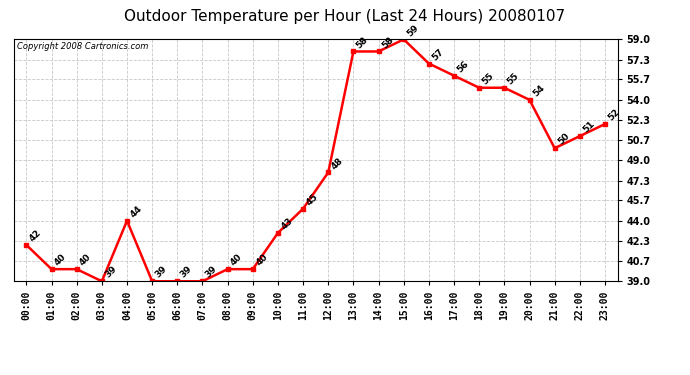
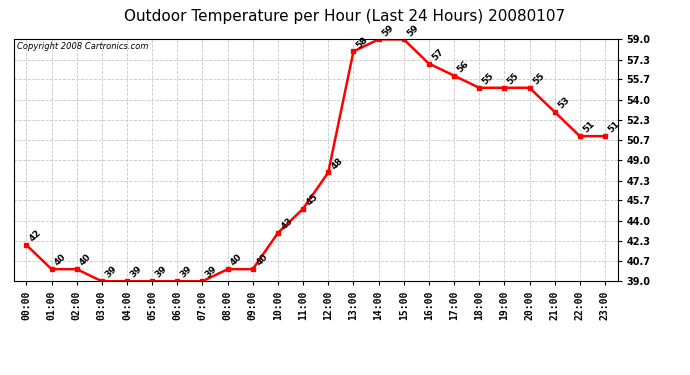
04:00: 44 -> 39
14:00: 58 -> 59
20:00: 54 -> 55
21:00: 50 -> 53
23:00: 52 -> 51
